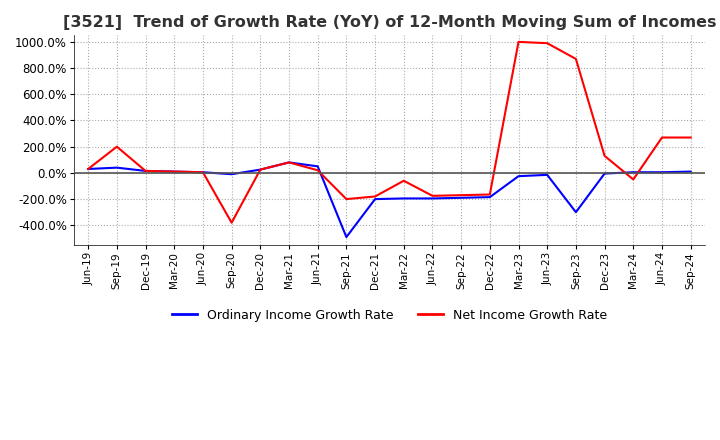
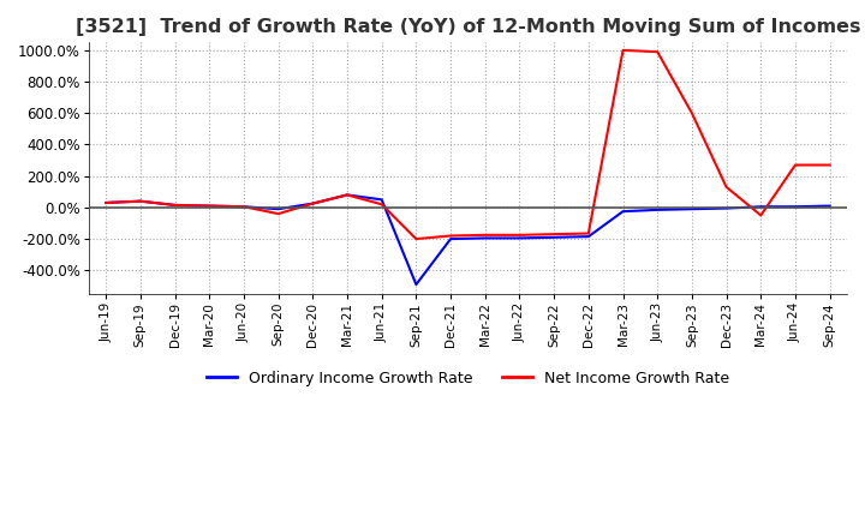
Net Income Growth Rate/Sep-19: 200% -> 40%
Net Income Growth Rate/Sep-20: -380% -> -40%
Net Income Growth Rate/Mar-22: -60% -> -180%
Ordinary Income Growth Rate/Sep-23: -300% -> -10%
Net Income Growth Rate/Sep-23: 870% -> 600%
